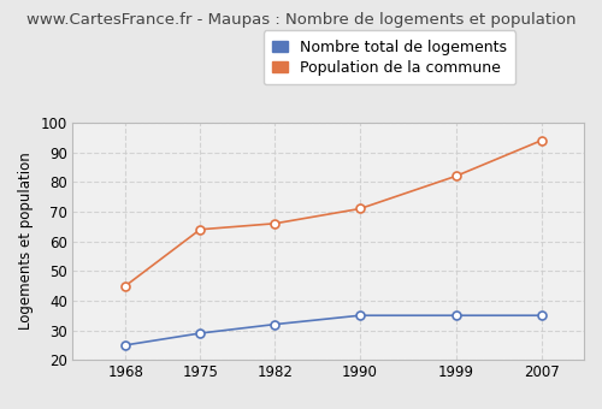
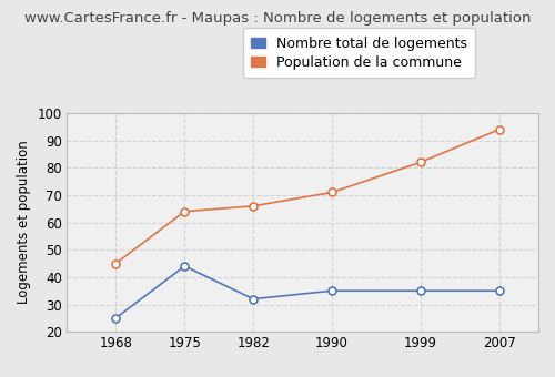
Nombre total de logements/1975: 29 -> 44
